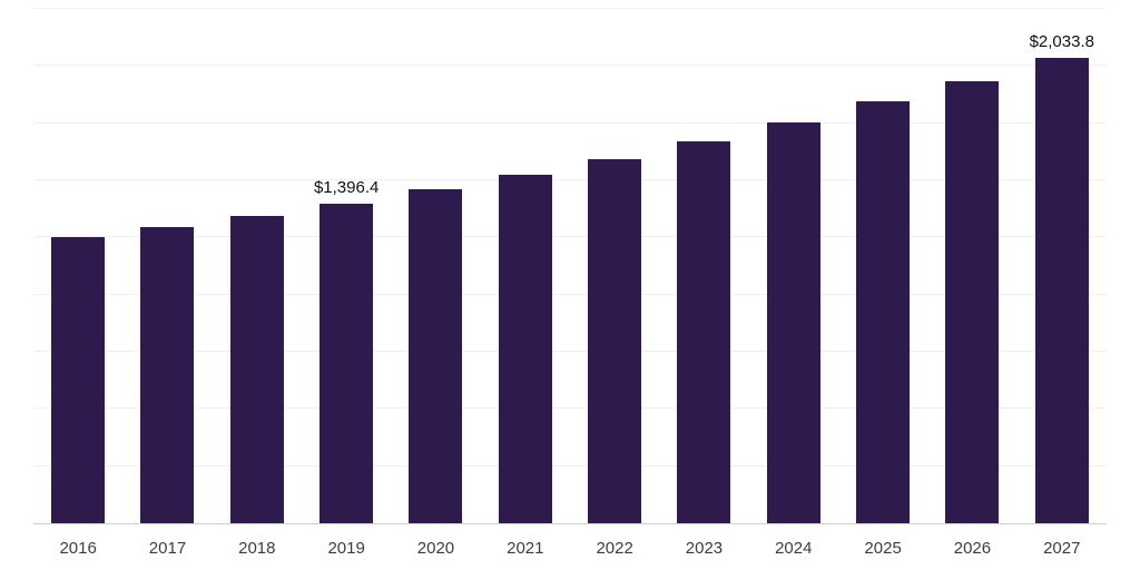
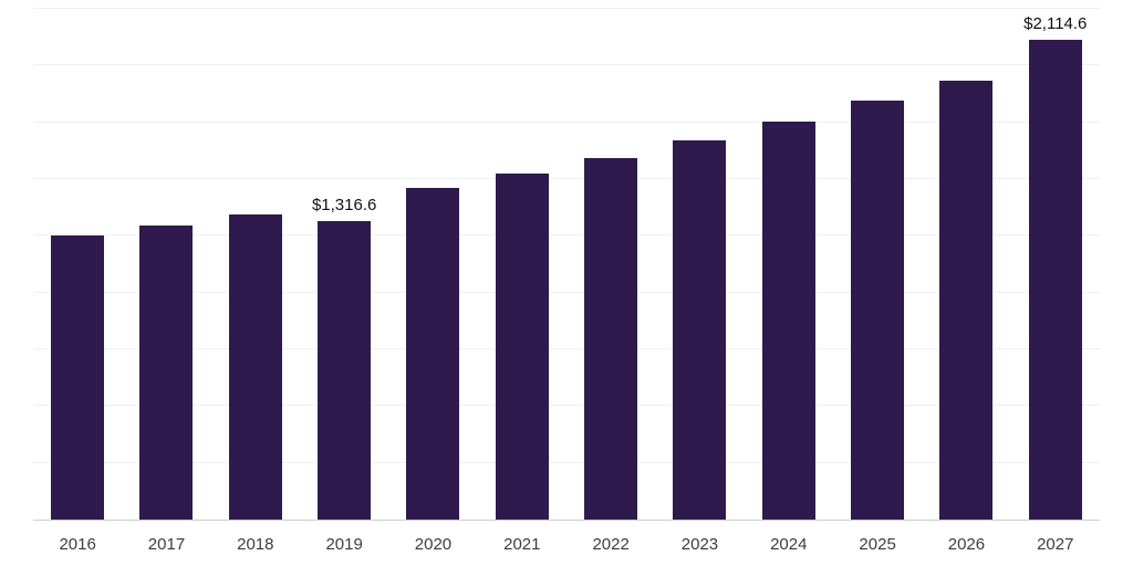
2019: $1,396.4 -> $1,316.6
2027: $2,033.8 -> $2,114.6
